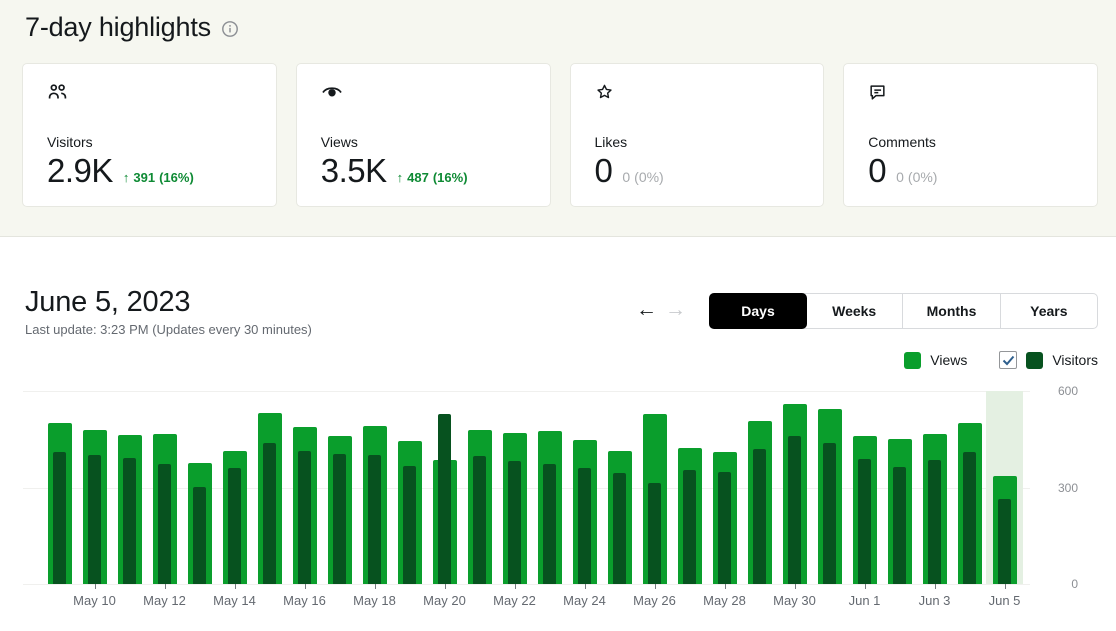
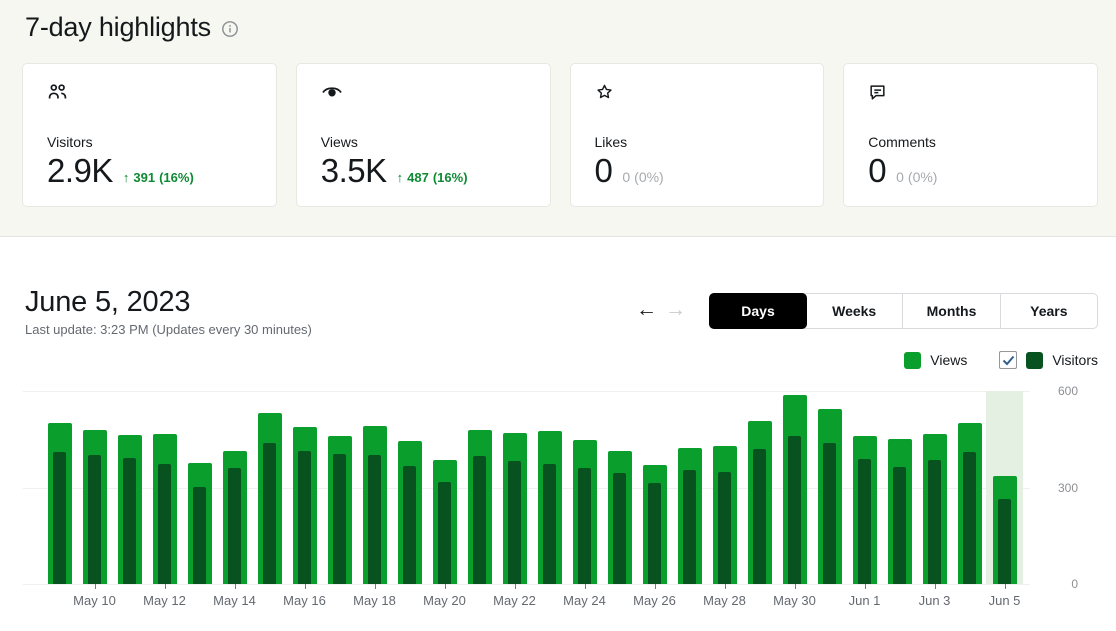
Visitors/May 20: 530 -> 320
Views/May 26: 530 -> 370
Views/May 28: 410 -> 430
Views/May 30: 560 -> 590
